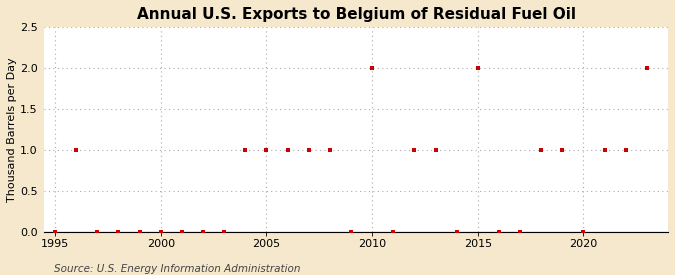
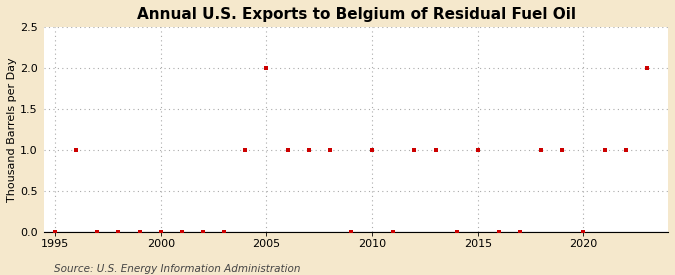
2005: 1 -> 2
2010: 2 -> 1
2015: 2 -> 1
